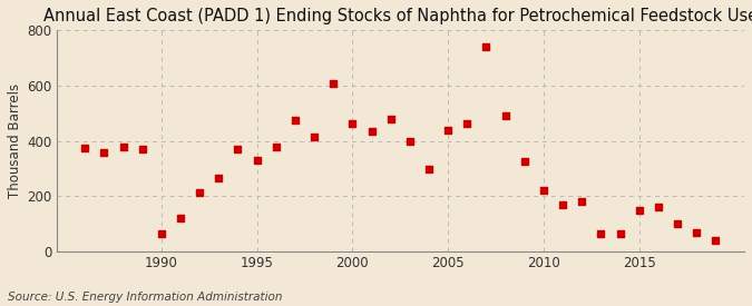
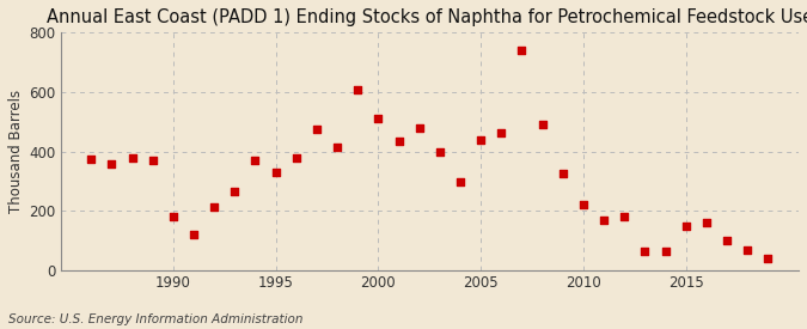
1990: 65 -> 180
2000: 465 -> 510
